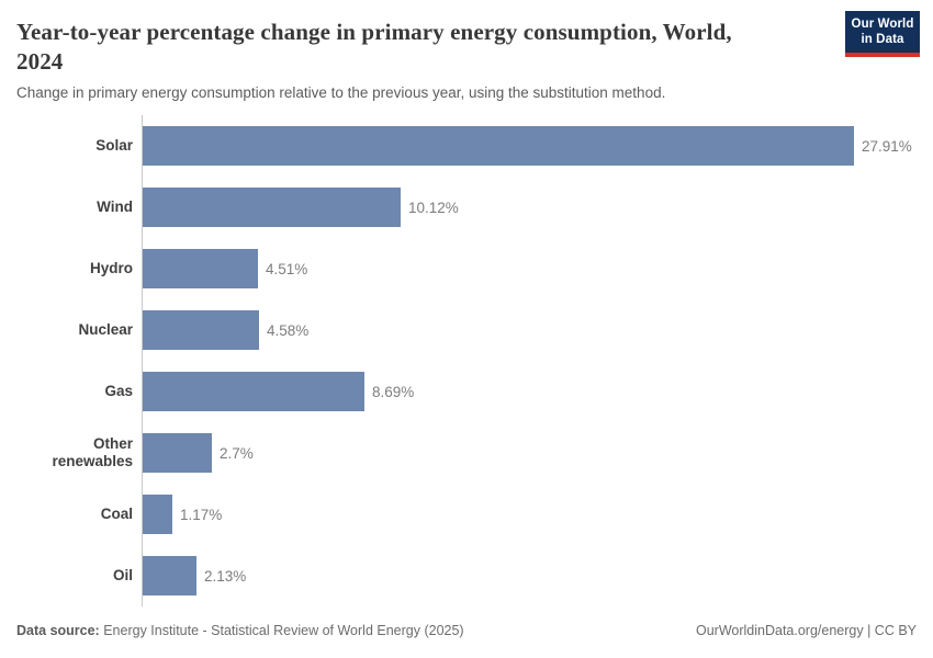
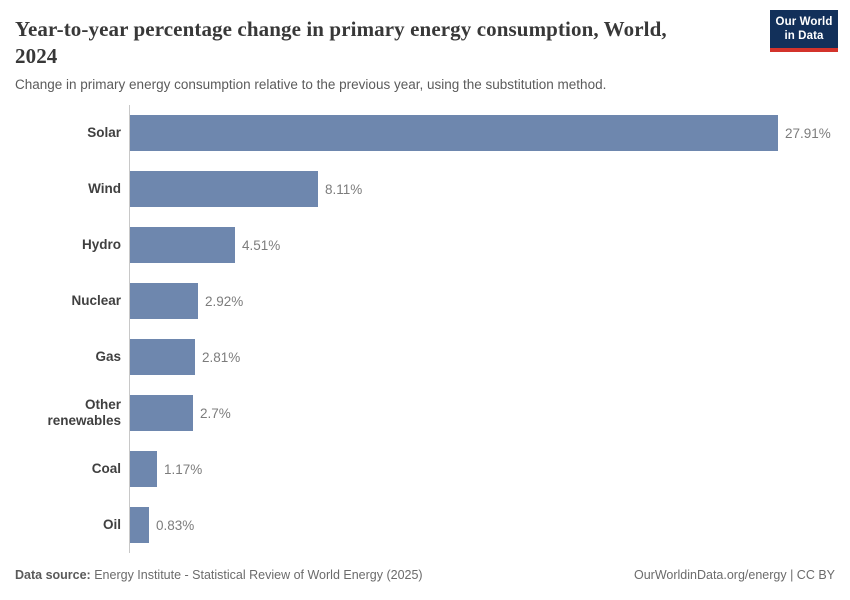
Wind: 10.12% -> 8.11%
Nuclear: 4.58% -> 2.92%
Gas: 8.69% -> 2.81%
Oil: 2.13% -> 0.83%
